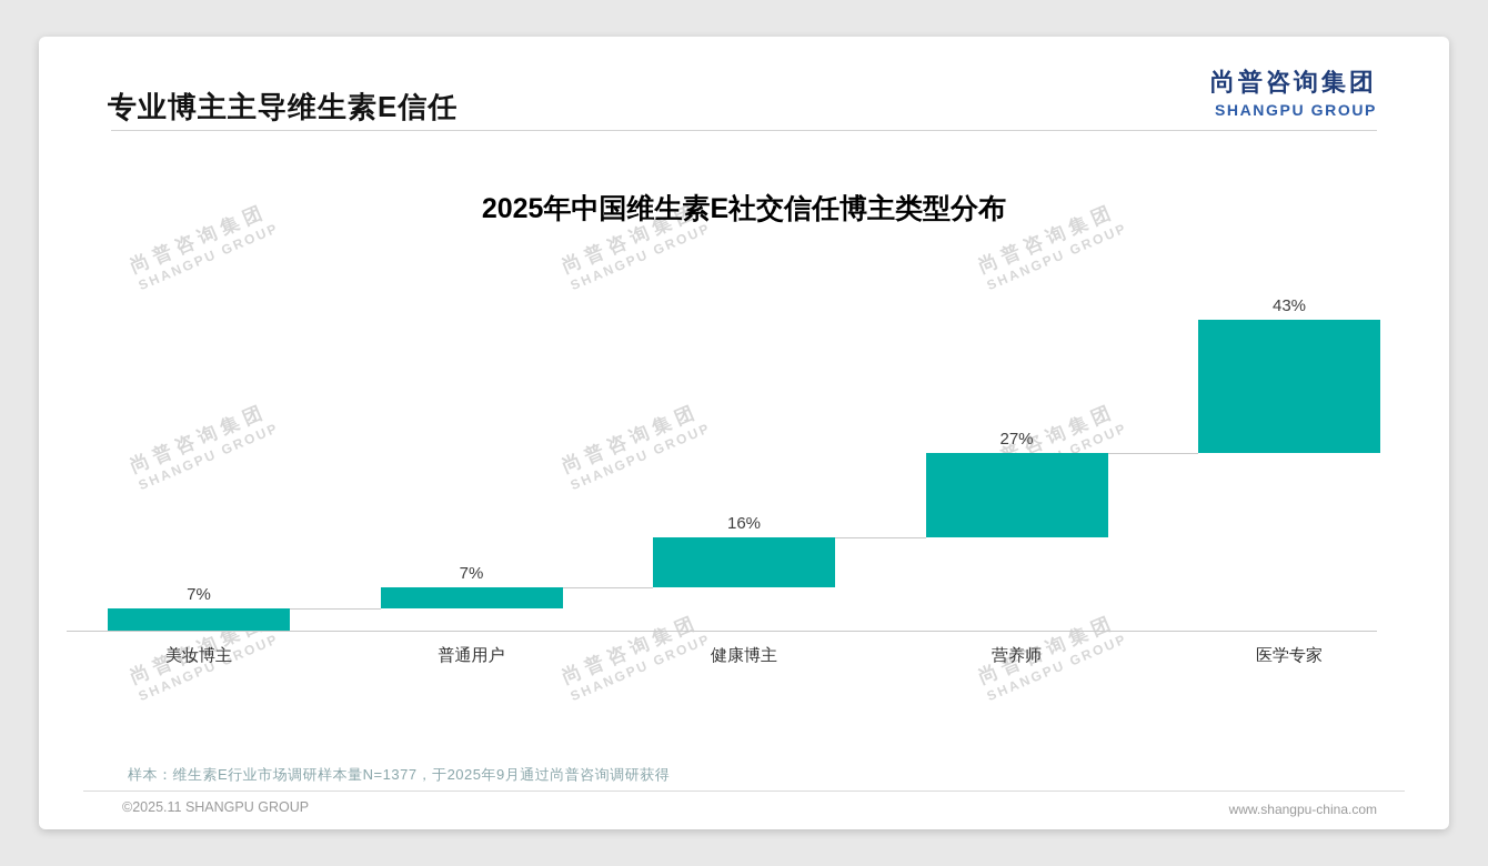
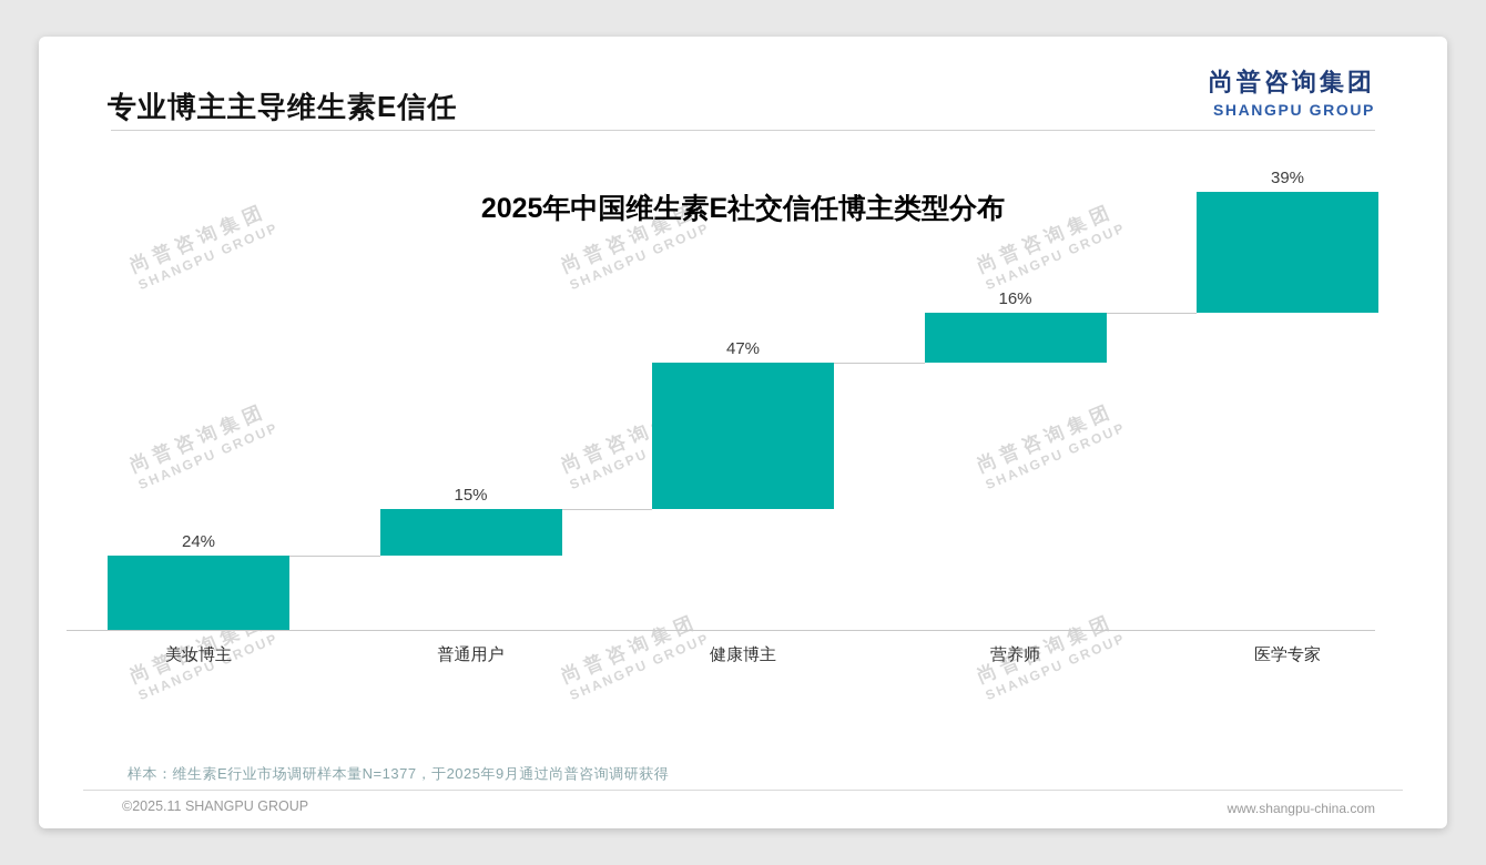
美妆博主: 7% -> 24%
普通用户: 7% -> 15%
健康博主: 16% -> 47%
营养师: 27% -> 16%
医学专家: 43% -> 39%
